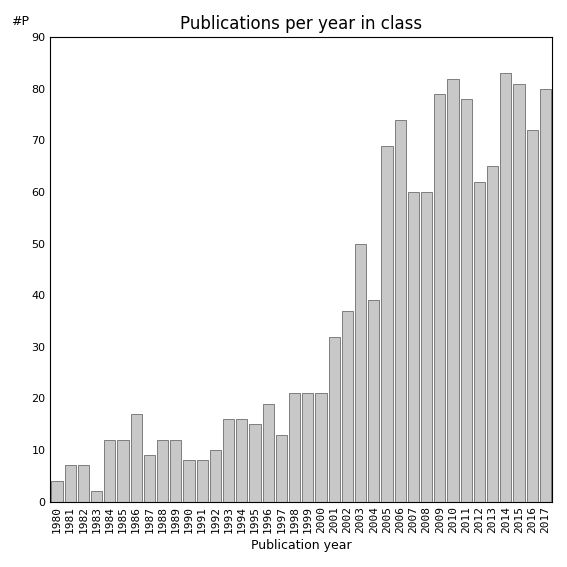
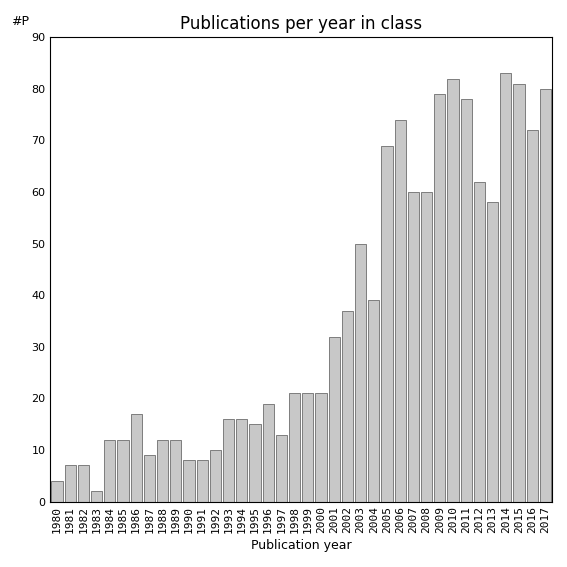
2013: 65 -> 58
